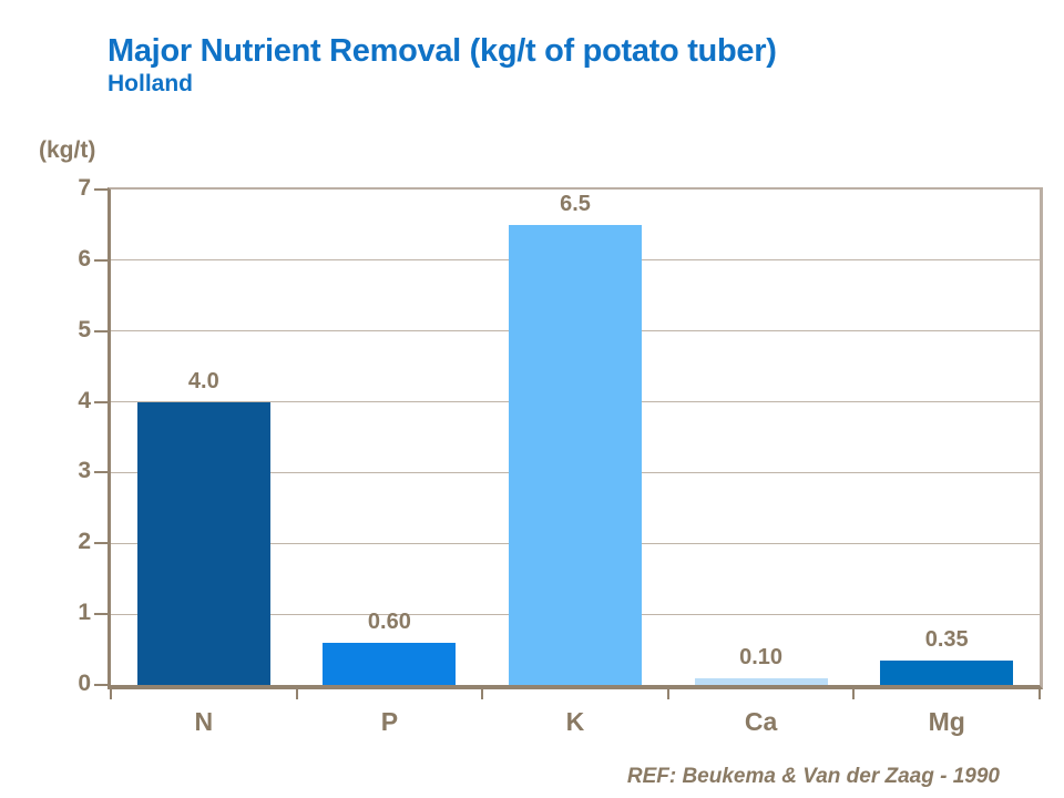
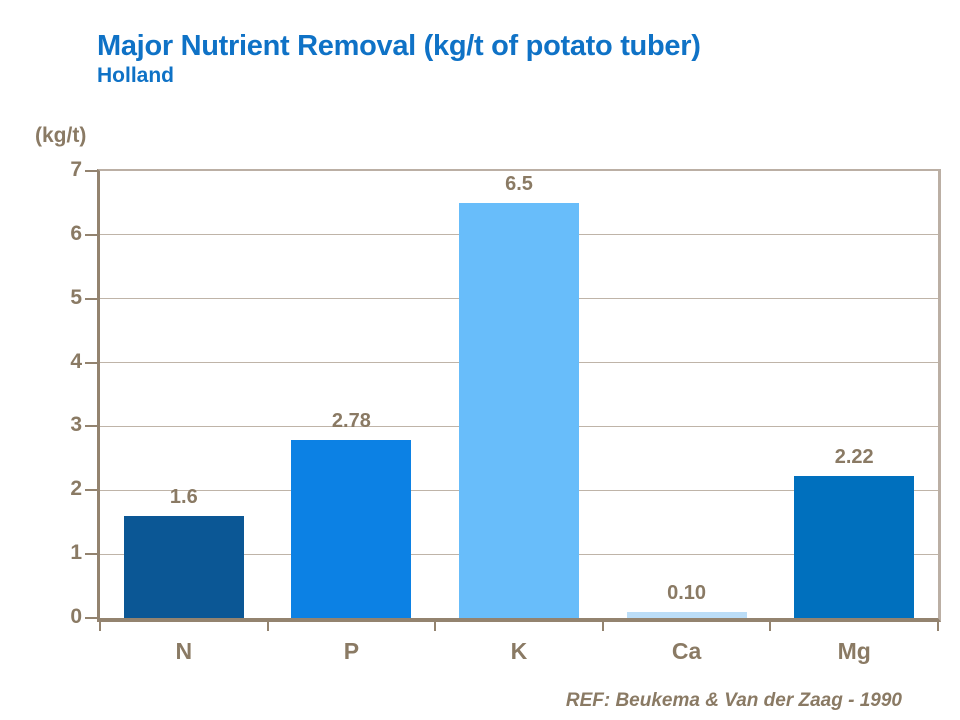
N: 4.0 -> 1.6
P: 0.60 -> 2.78
Mg: 0.35 -> 2.22
